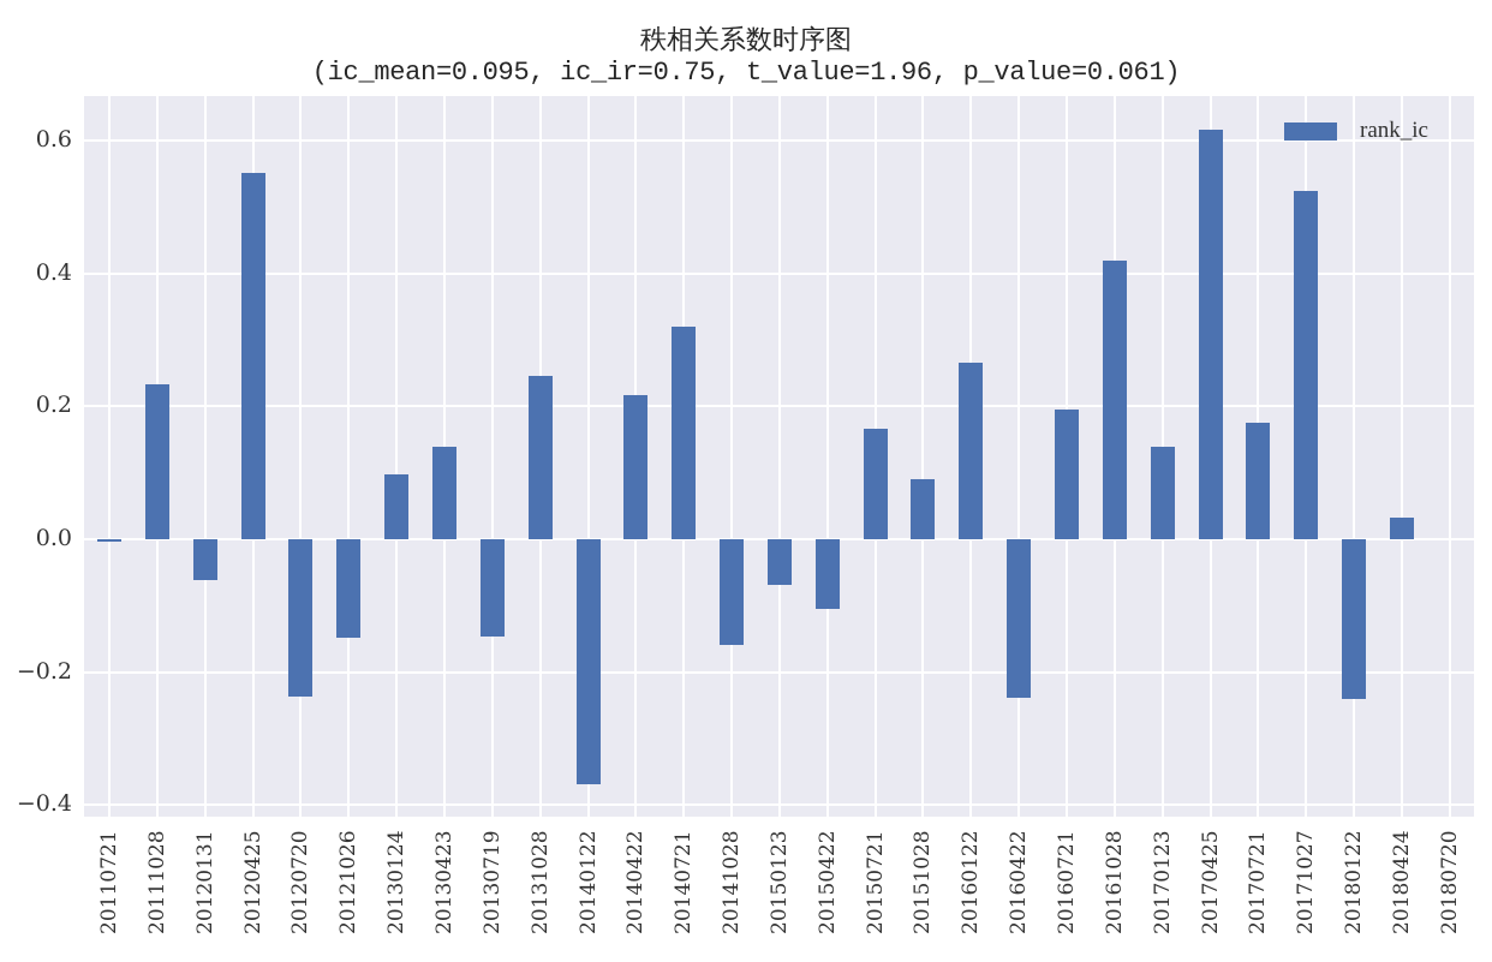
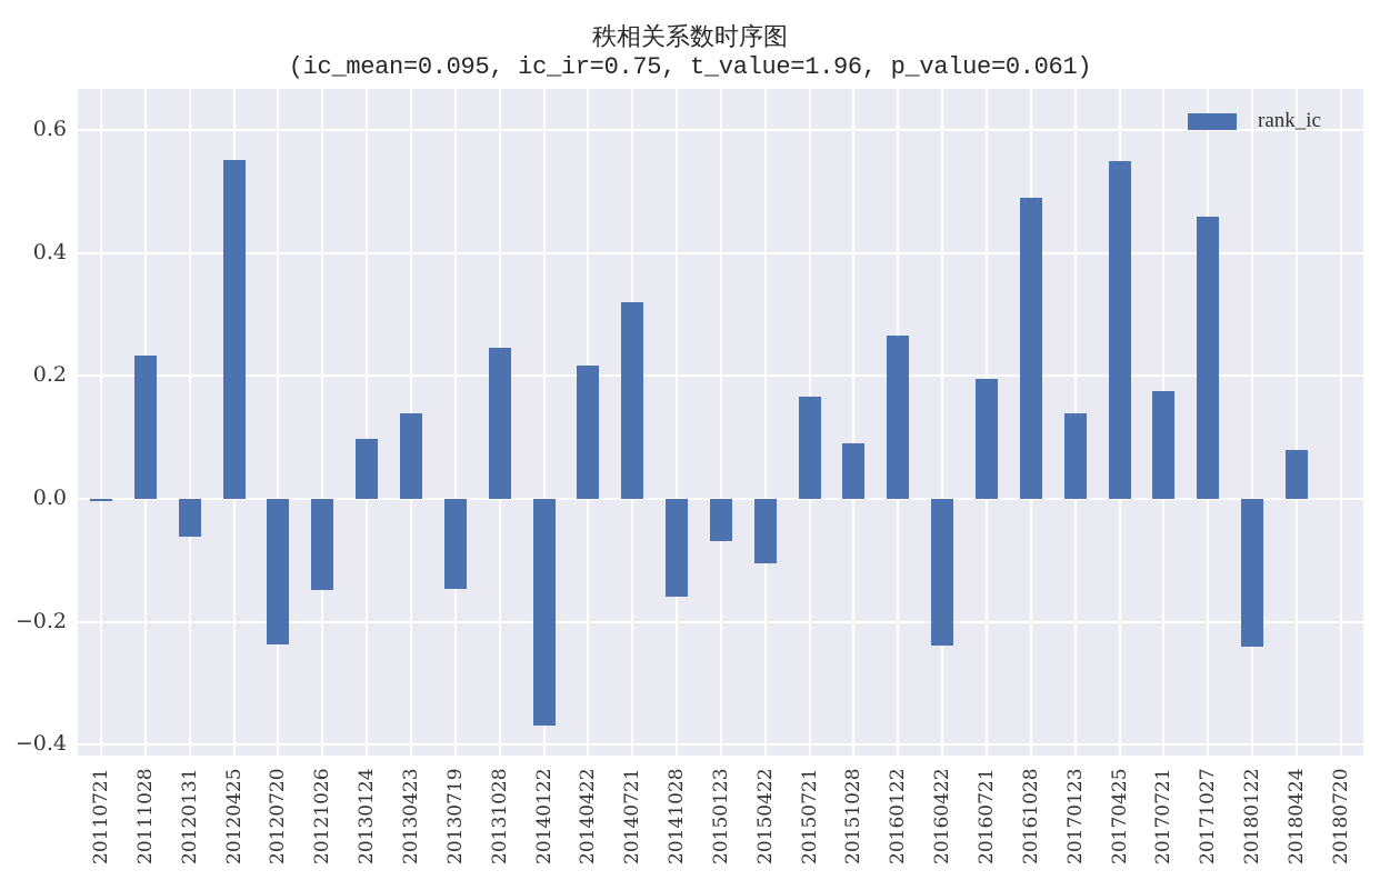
20161028: 0.42 -> 0.49
20170425: 0.62 -> 0.55
20171027: 0.52 -> 0.46
20180424: 0.03 -> 0.08
